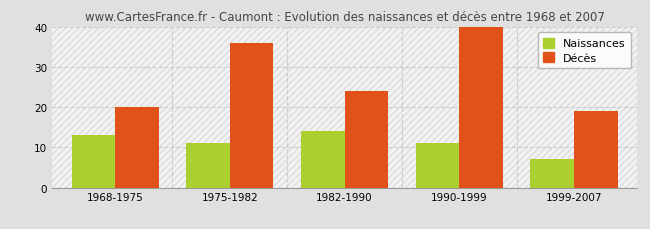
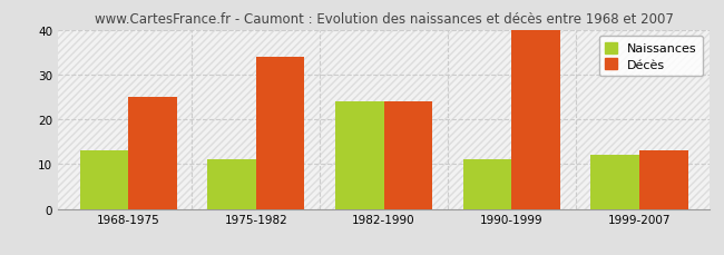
Décès/1968-1975: 20 -> 25
Décès/1975-1982: 36 -> 34
Naissances/1982-1990: 14 -> 24
Naissances/1999-2007: 7 -> 12
Décès/1999-2007: 19 -> 13
